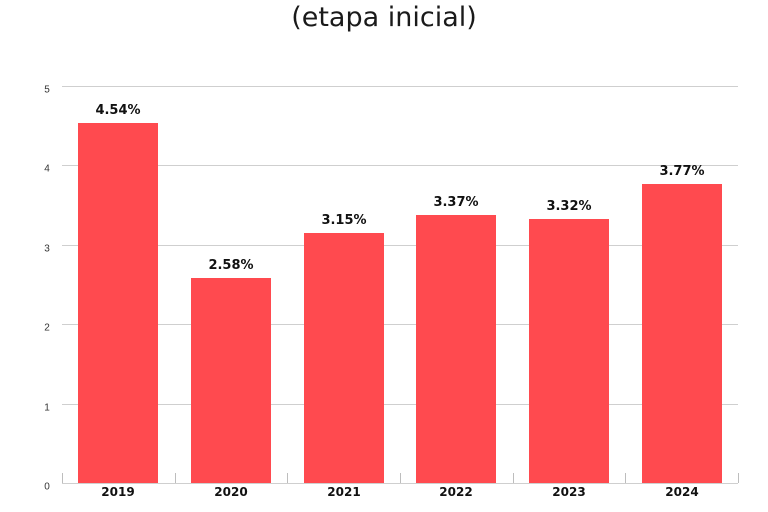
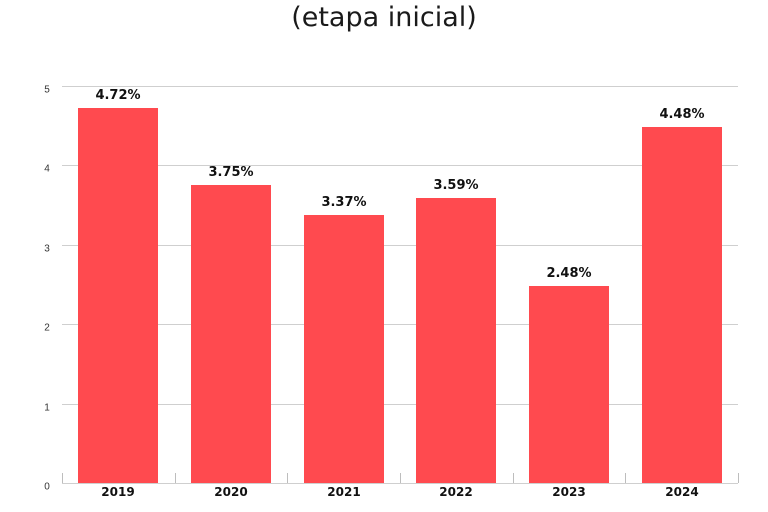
2019: 4.54% -> 4.72%
2020: 2.58% -> 3.75%
2021: 3.15% -> 3.37%
2022: 3.37% -> 3.59%
2023: 3.32% -> 2.48%
2024: 3.77% -> 4.48%
